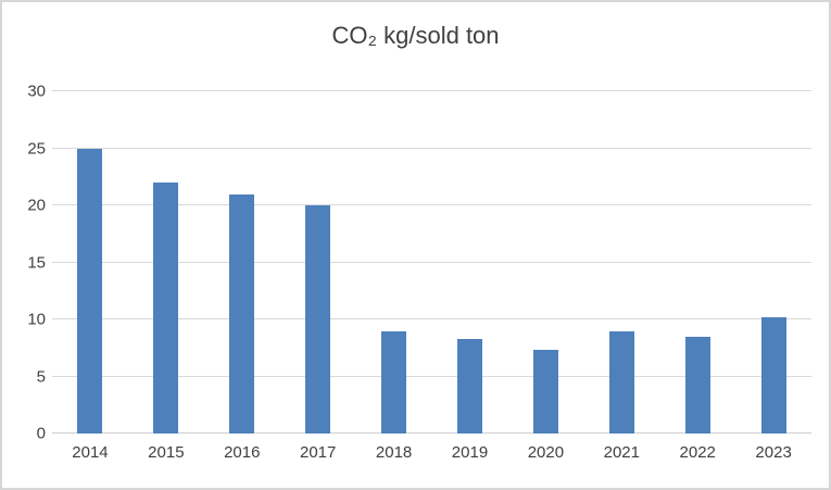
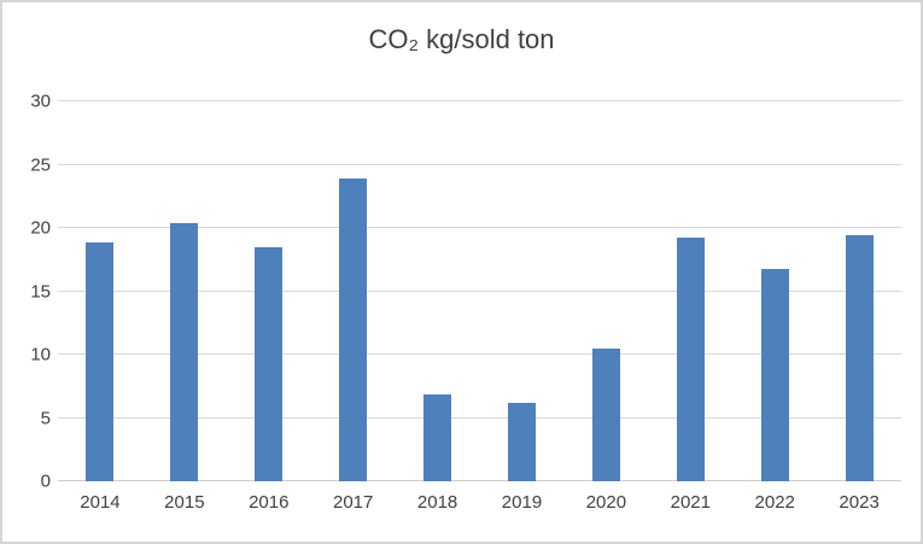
2014: 25.0 -> 18.9
2015: 22.0 -> 20.4
2016: 21.0 -> 18.5
2017: 20.0 -> 23.9
2018: 9.0 -> 6.9
2019: 8.3 -> 6.2
2020: 7.3 -> 10.5
2021: 9.0 -> 19.2
2022: 8.5 -> 16.8
2023: 10.2 -> 19.4
